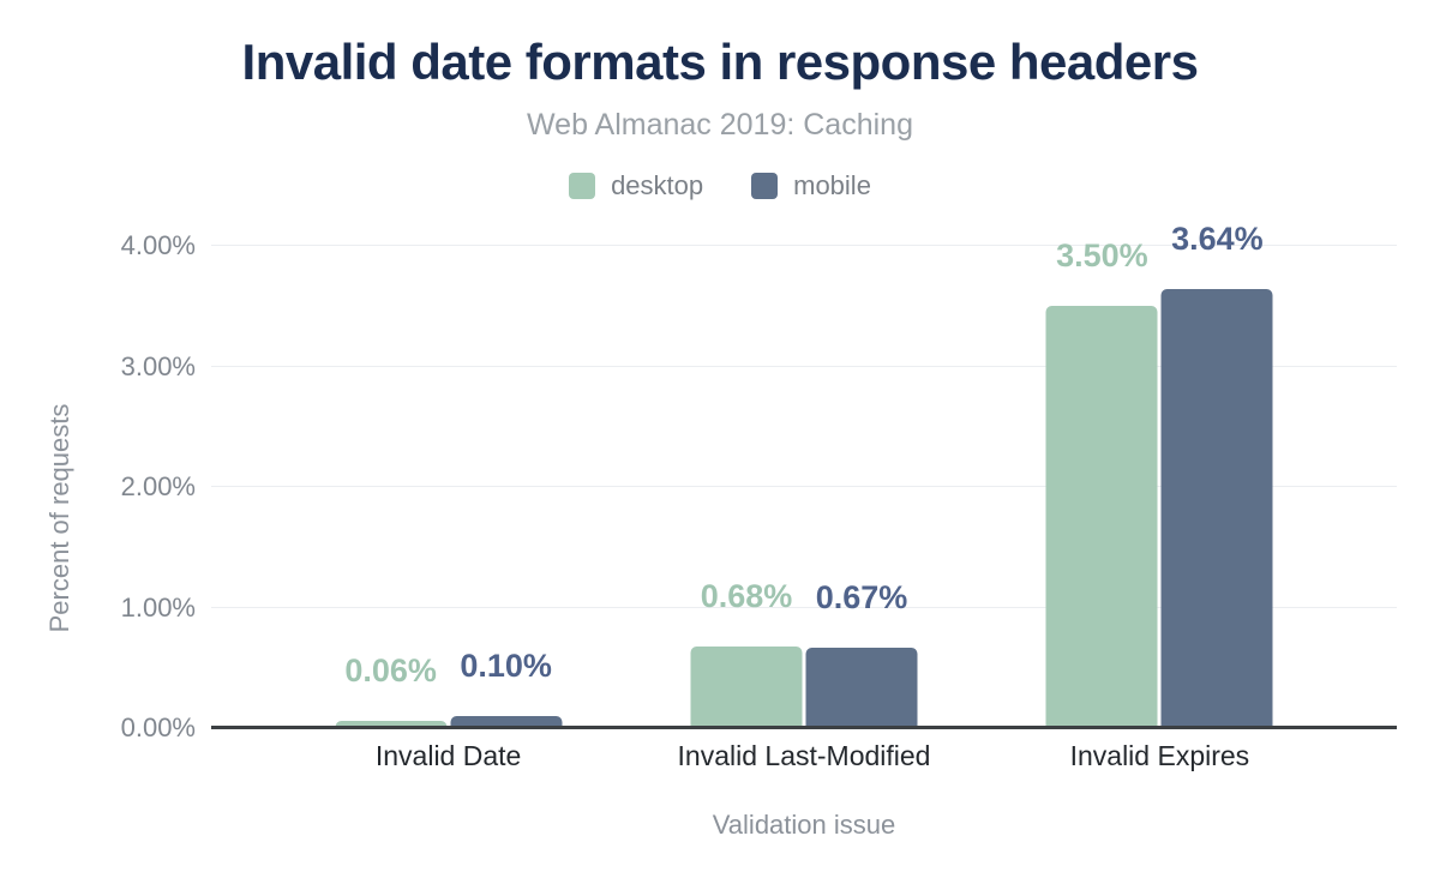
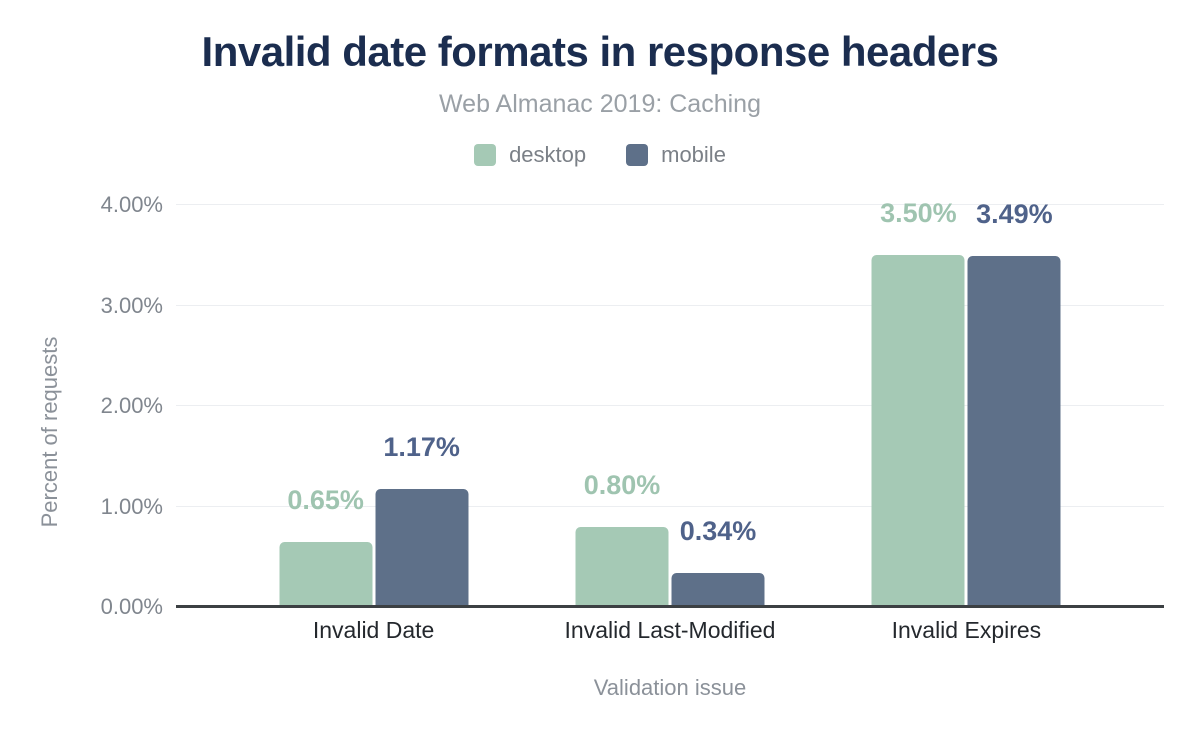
desktop/Invalid Date: 0.06% -> 0.65%
mobile/Invalid Date: 0.10% -> 1.17%
desktop/Invalid Last-Modified: 0.68% -> 0.80%
mobile/Invalid Last-Modified: 0.67% -> 0.34%
mobile/Invalid Expires: 3.64% -> 3.49%
